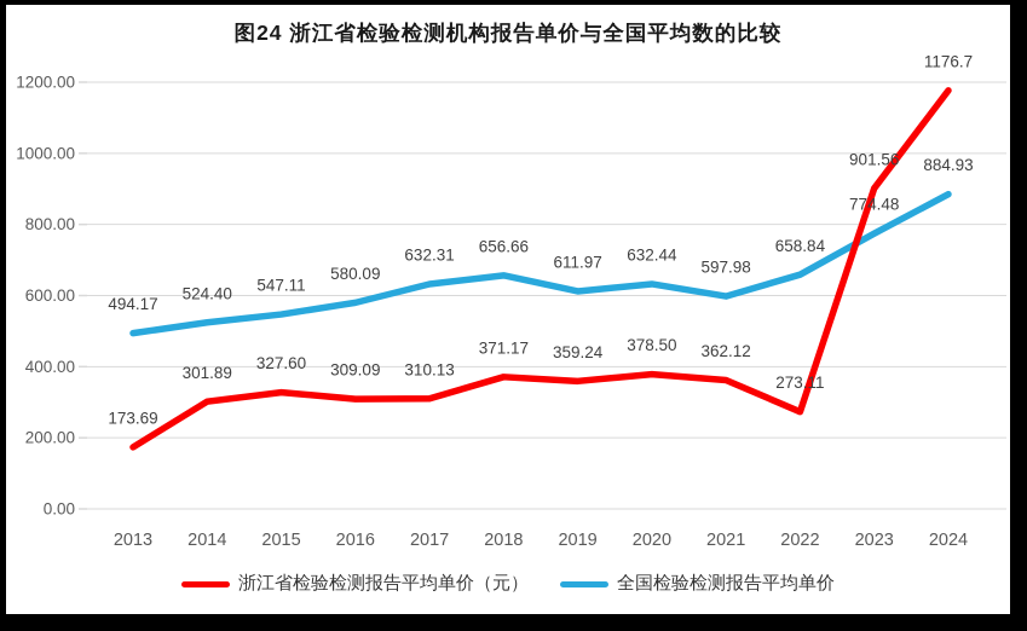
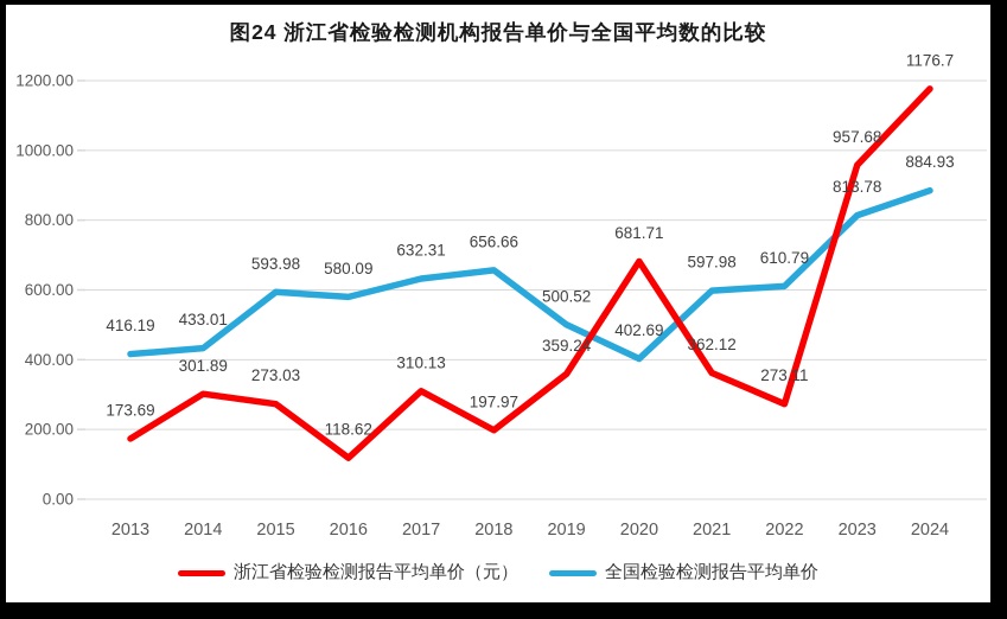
全国检验检测报告平均单价/2013: 494.17 -> 416.19
全国检验检测报告平均单价/2014: 524.40 -> 433.01
浙江省检验检测报告平均单价（元）/2015: 327.60 -> 273.03
全国检验检测报告平均单价/2015: 547.11 -> 593.98
浙江省检验检测报告平均单价（元）/2016: 309.09 -> 118.62
浙江省检验检测报告平均单价（元）/2018: 371.17 -> 197.97
全国检验检测报告平均单价/2019: 611.97 -> 500.52
浙江省检验检测报告平均单价（元）/2020: 378.50 -> 681.71
全国检验检测报告平均单价/2020: 632.44 -> 402.69
全国检验检测报告平均单价/2022: 658.84 -> 610.79
浙江省检验检测报告平均单价（元）/2023: 901.56 -> 957.68
全国检验检测报告平均单价/2023: 774.48 -> 813.78
